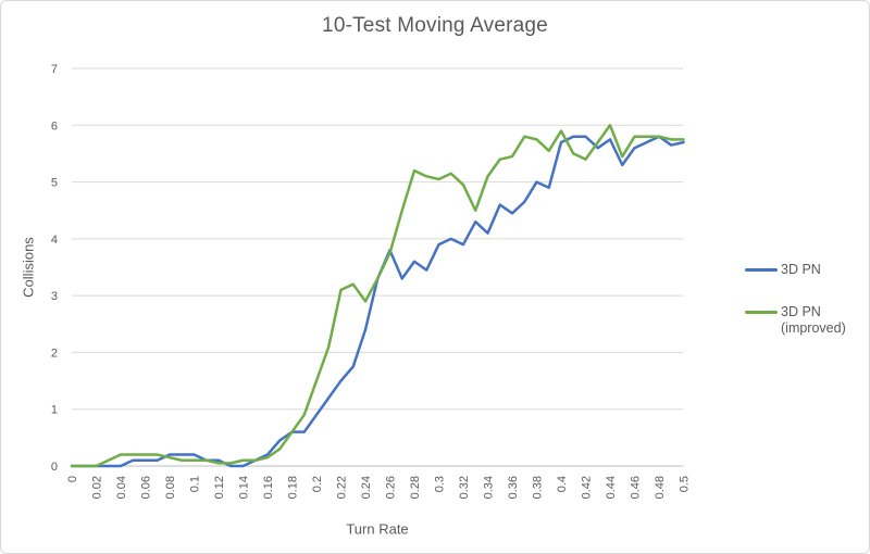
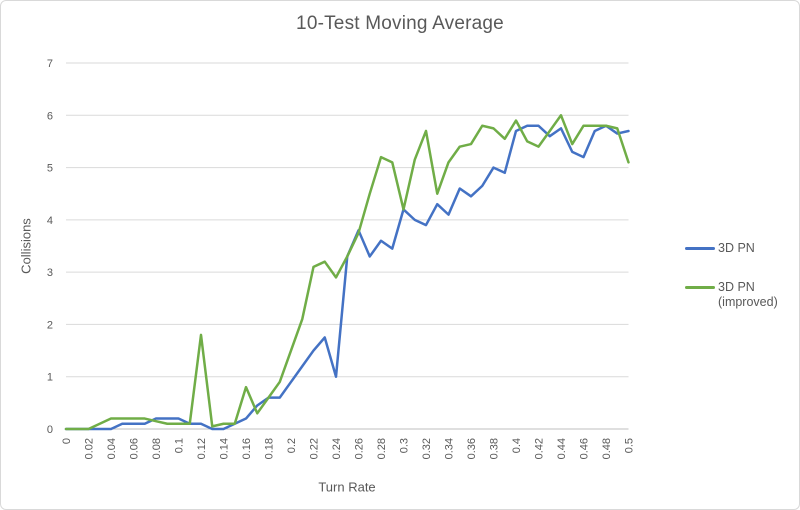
3D PN (improved)/0.12: 0.1 -> 1.8
3D PN (improved)/0.16: 0.1 -> 0.8
3D PN/0.24: 2.4 -> 1.0
3D PN/0.3: 3.9 -> 4.2
3D PN (improved)/0.3: 5.0 -> 4.2
3D PN (improved)/0.32: 5.0 -> 5.7
3D PN/0.46: 5.6 -> 5.2
3D PN (improved)/0.5: 5.8 -> 5.1
